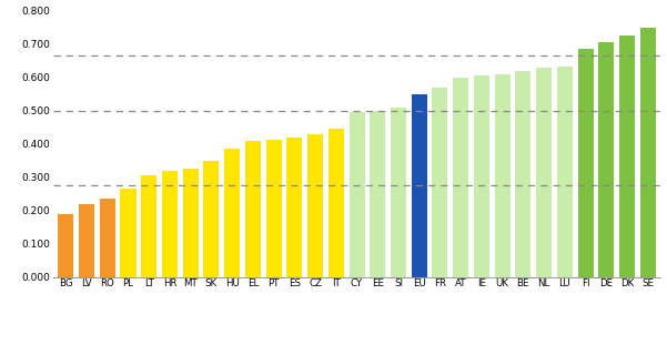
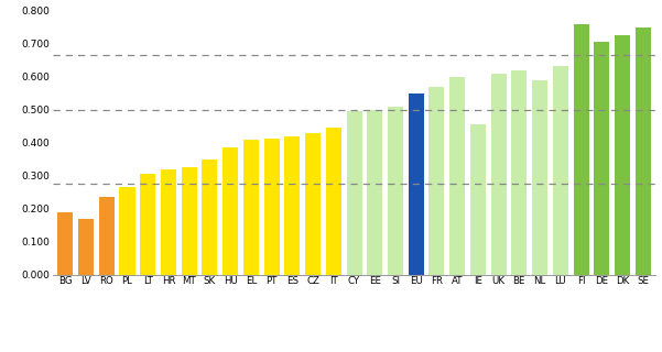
LV: 0.220 -> 0.170
IE: 0.604 -> 0.455
NL: 0.628 -> 0.590
FI: 0.684 -> 0.760
